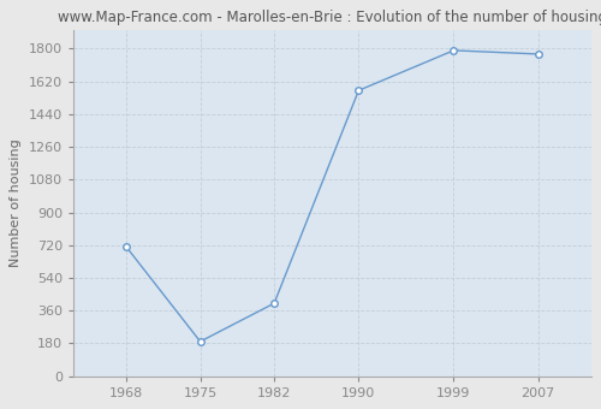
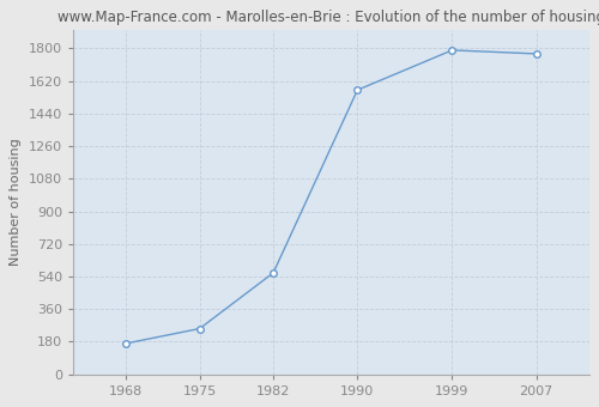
1968: 710 -> 170
1975: 190 -> 250
1982: 400 -> 560
